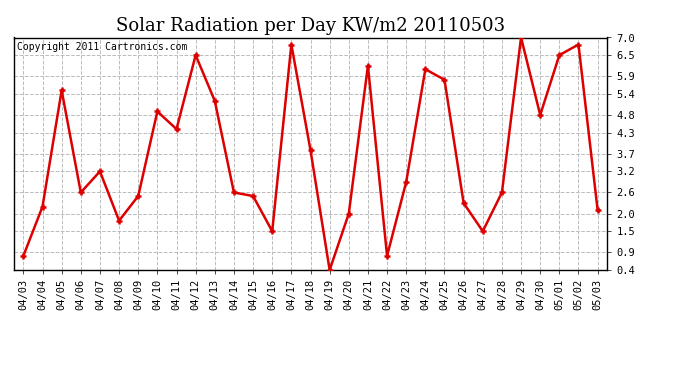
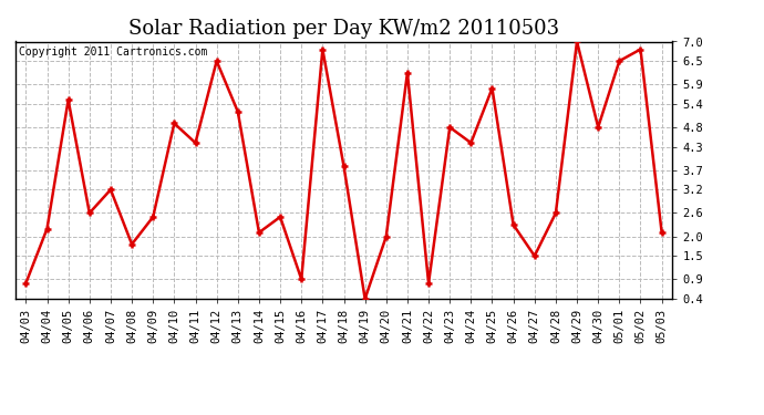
04/14: 2.6 -> 2.1
04/16: 1.5 -> 0.9
04/23: 2.9 -> 4.8
04/24: 6.1 -> 4.4
